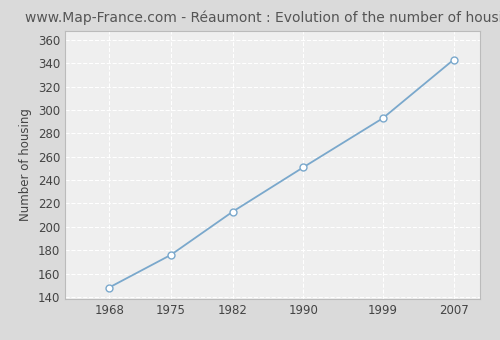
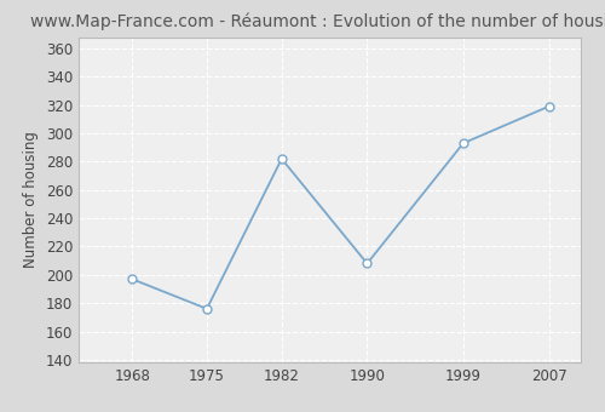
1968: 148 -> 197
1982: 213 -> 282
1990: 251 -> 208
2007: 343 -> 319
